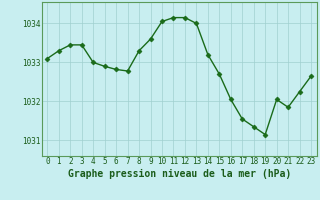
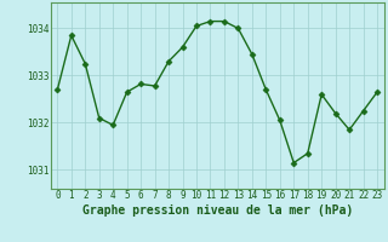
0: 1033.10 -> 1032.70
1: 1033.30 -> 1033.85
2: 1033.45 -> 1033.25
3: 1033.45 -> 1032.10
4: 1033.00 -> 1031.95
5: 1032.90 -> 1032.65
14: 1033.20 -> 1033.45
17: 1031.55 -> 1031.15
19: 1031.15 -> 1032.60
20: 1032.05 -> 1032.20
